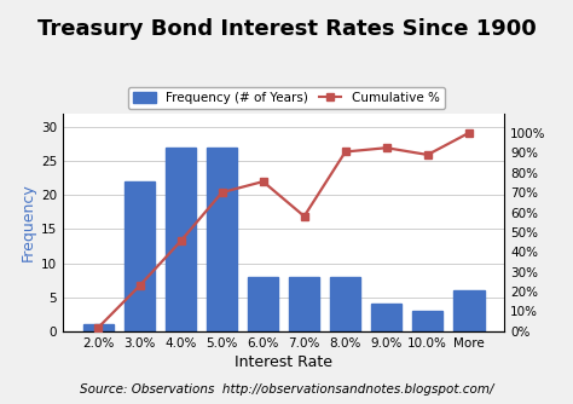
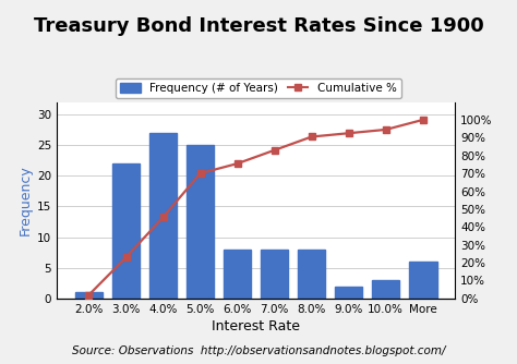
Frequency (# of Years)/5.0%: 27 -> 25
Cumulative %/7.0%: 58% -> 83%
Frequency (# of Years)/9.0%: 4 -> 2
Cumulative %/10.0%: 89% -> 94%
